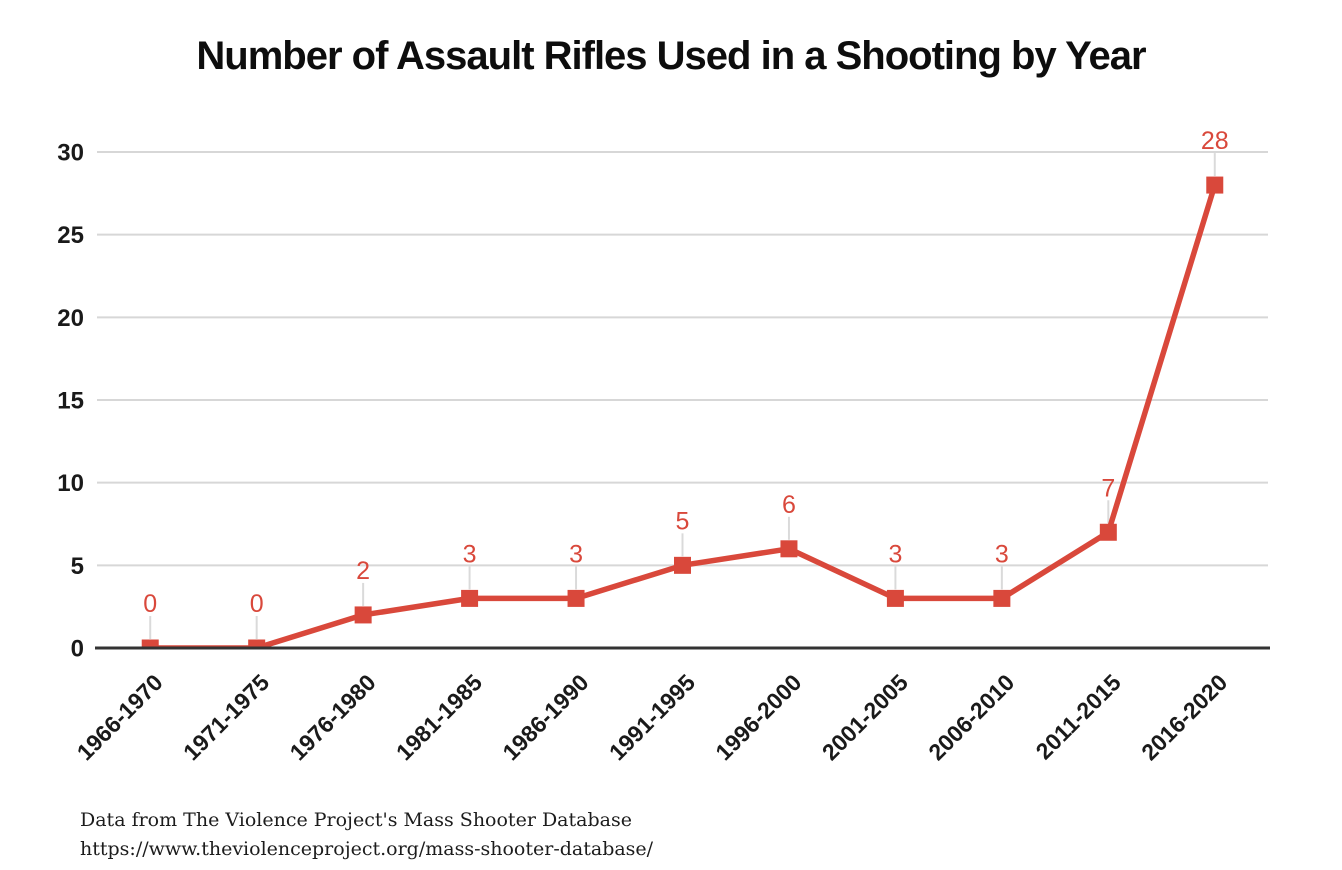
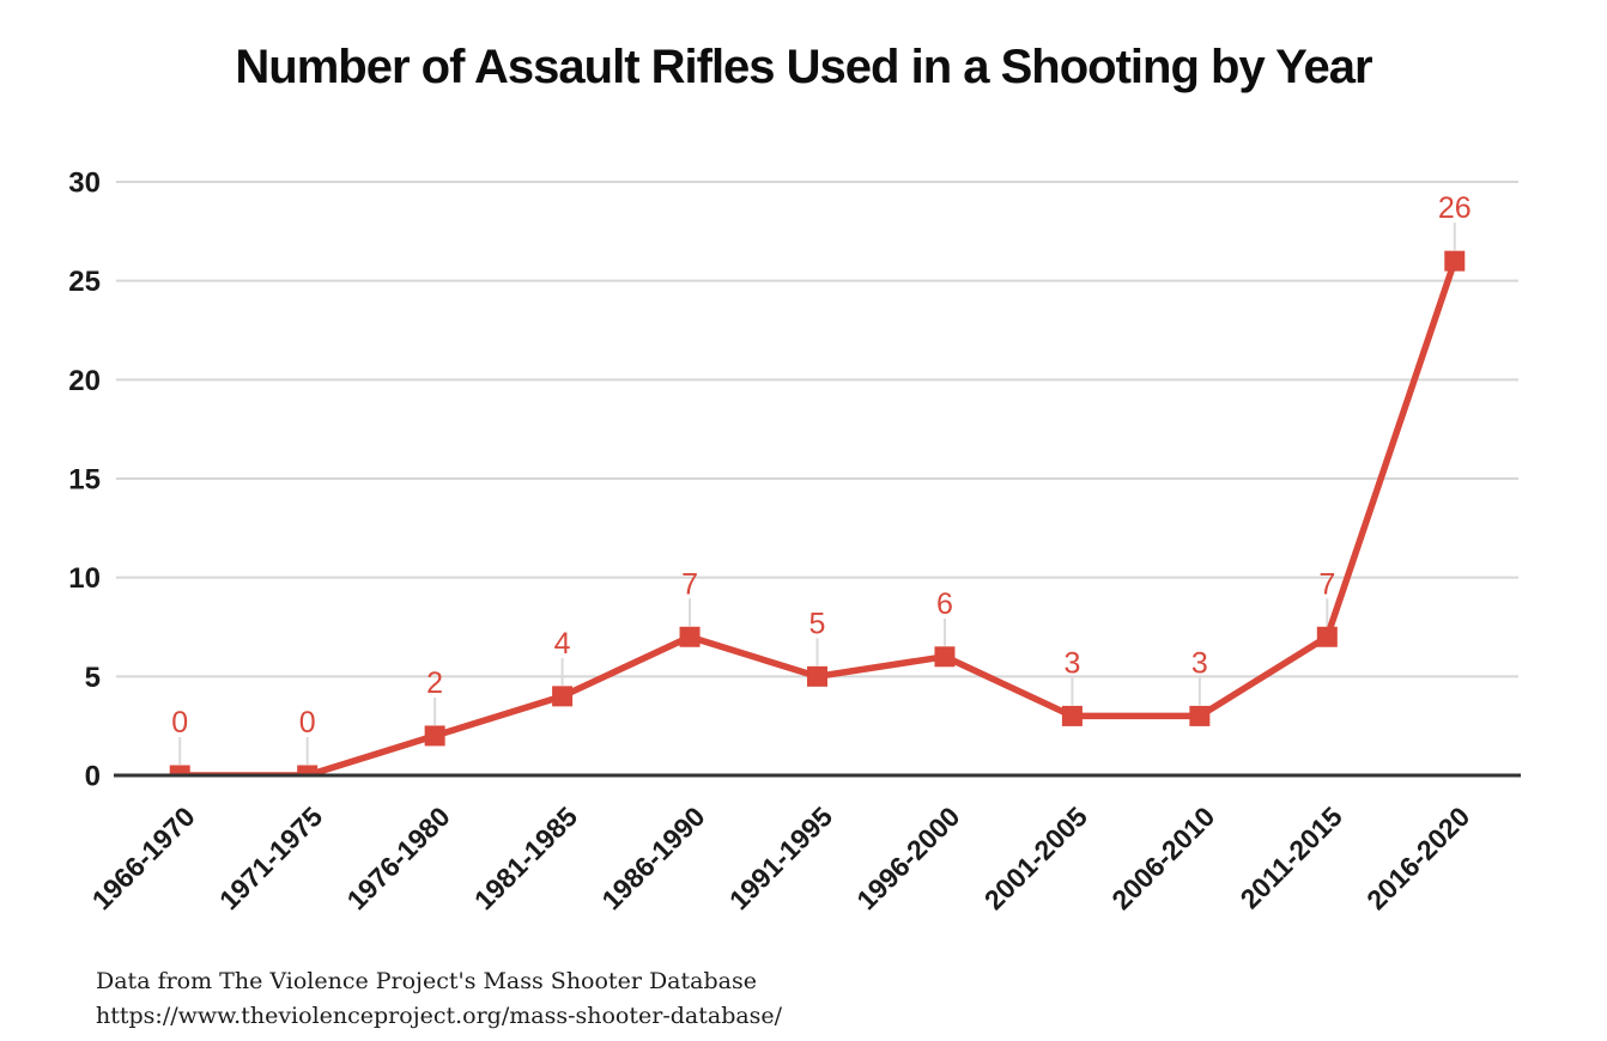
1981-1985: 3 -> 4
1986-1990: 3 -> 7
2016-2020: 28 -> 26
